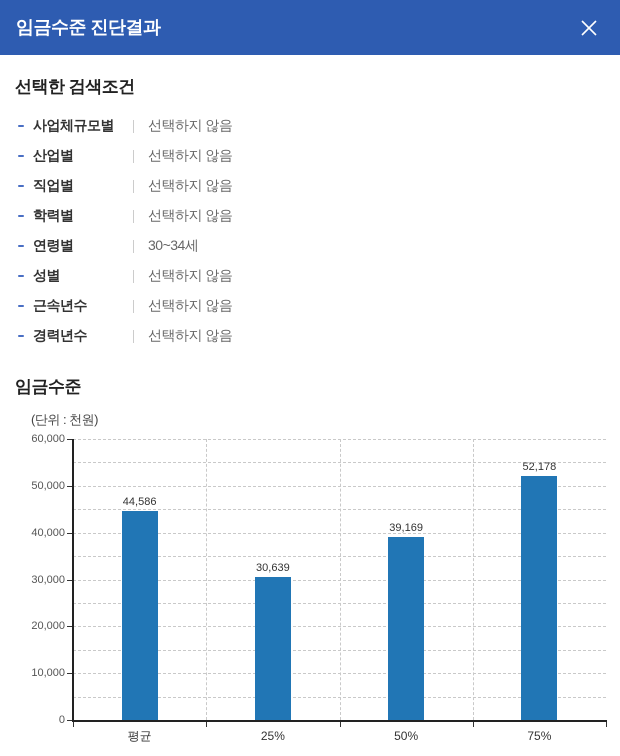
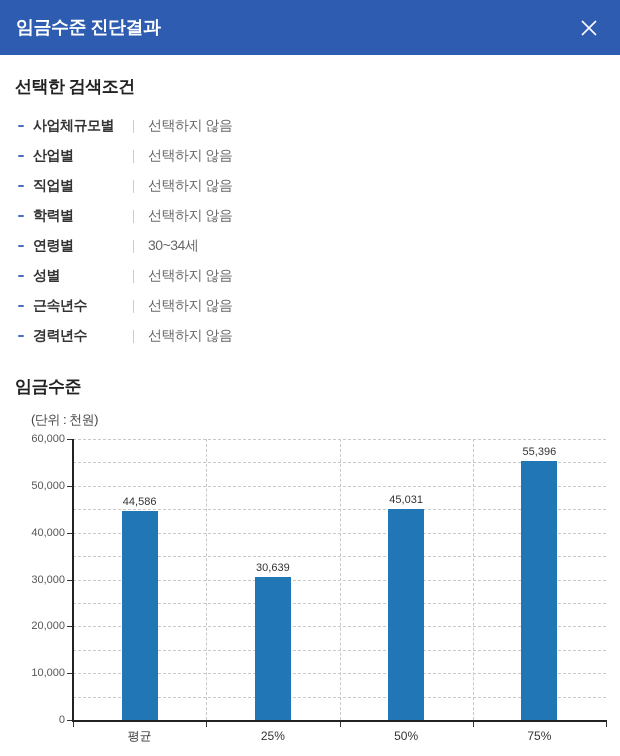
50%: 39,169 -> 45,031
75%: 52,178 -> 55,396
